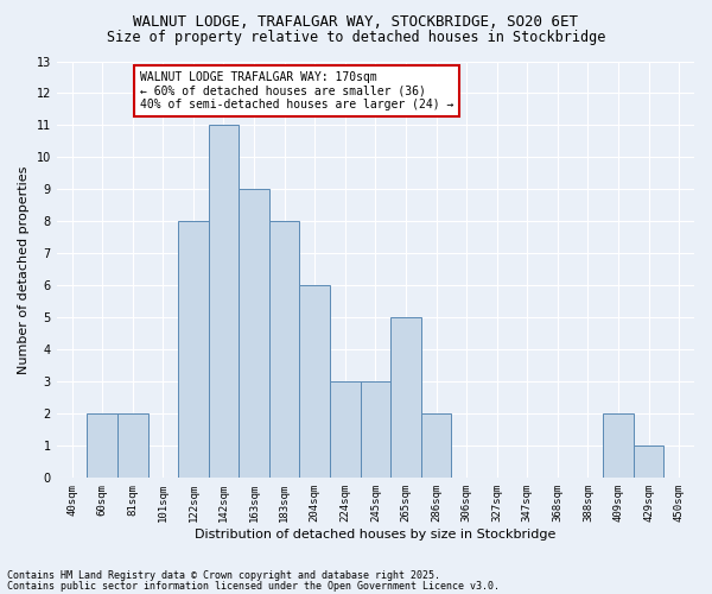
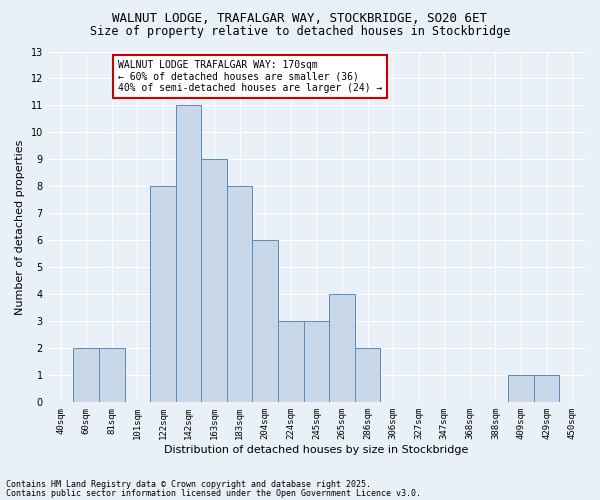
265sqm: 5 -> 4
409sqm: 2 -> 1
